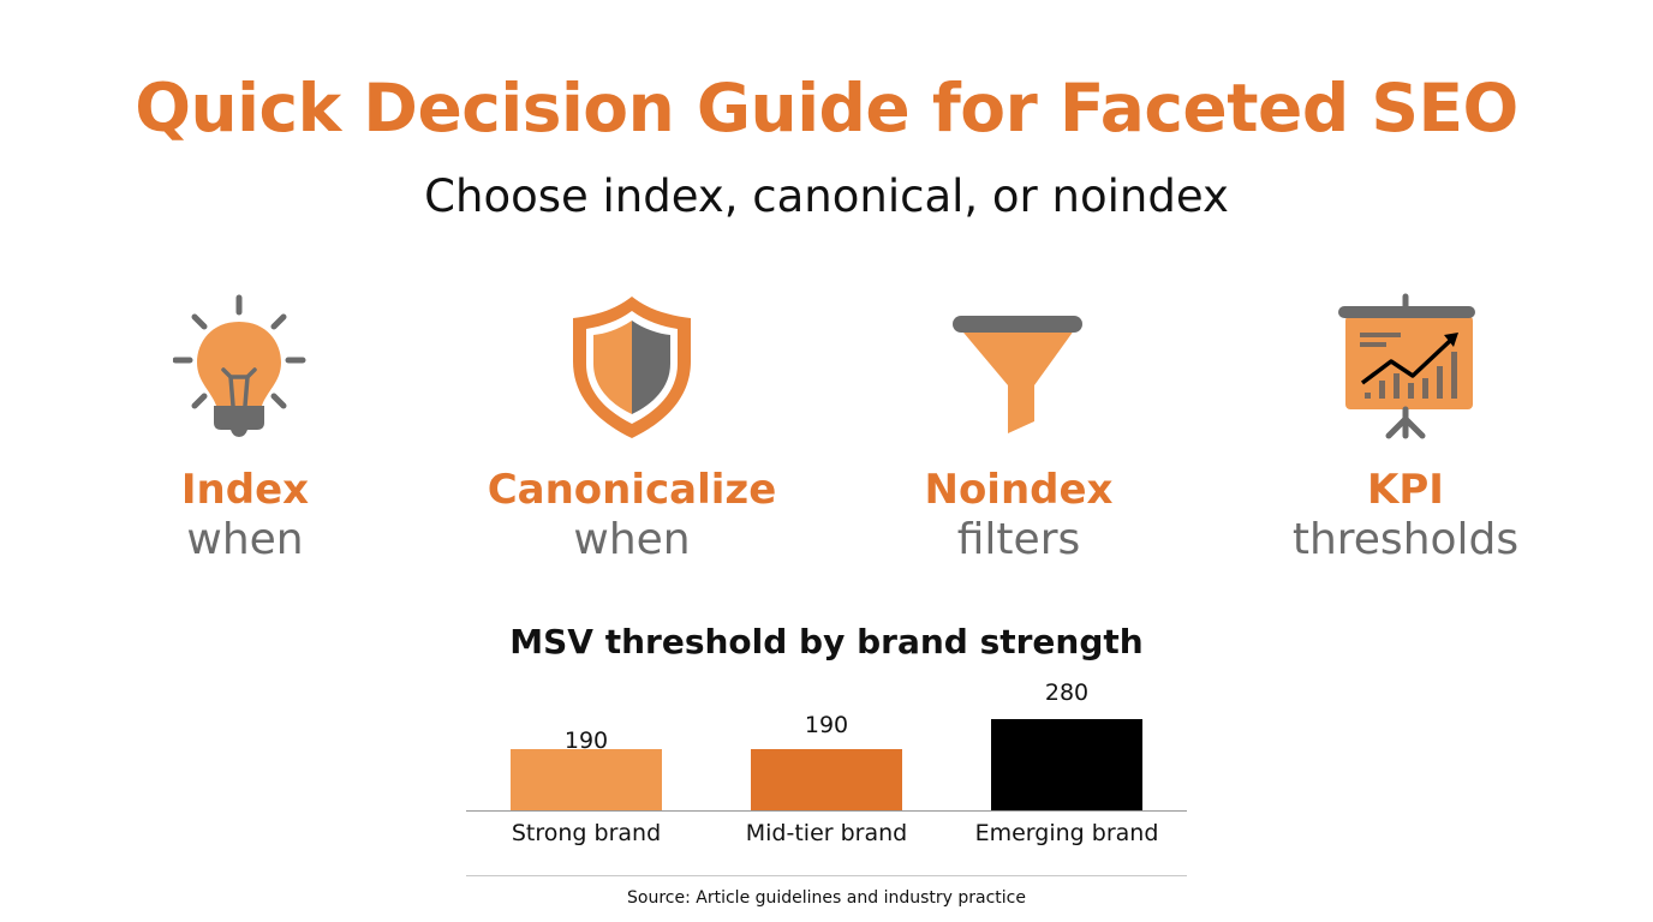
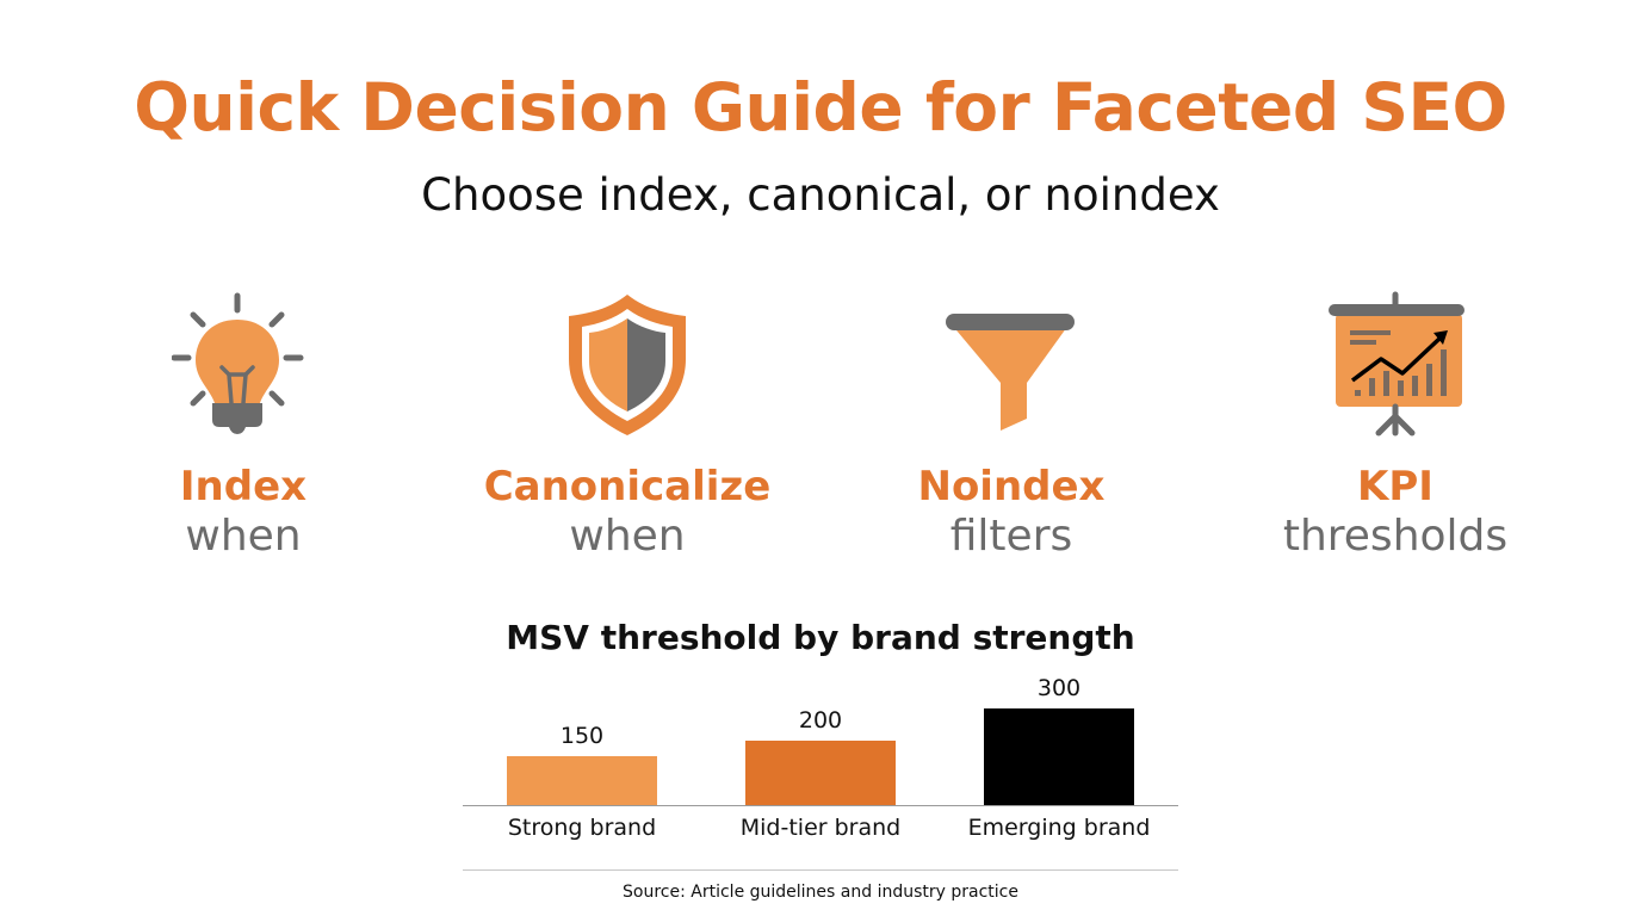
Strong brand: 190 -> 150
Mid-tier brand: 190 -> 200
Emerging brand: 280 -> 300
